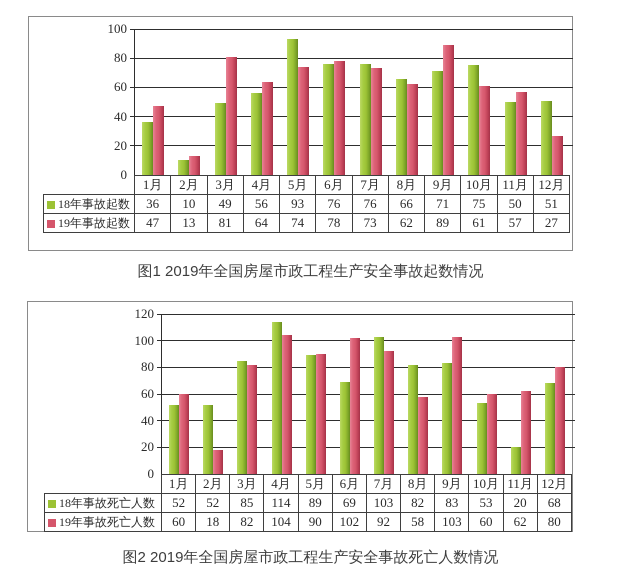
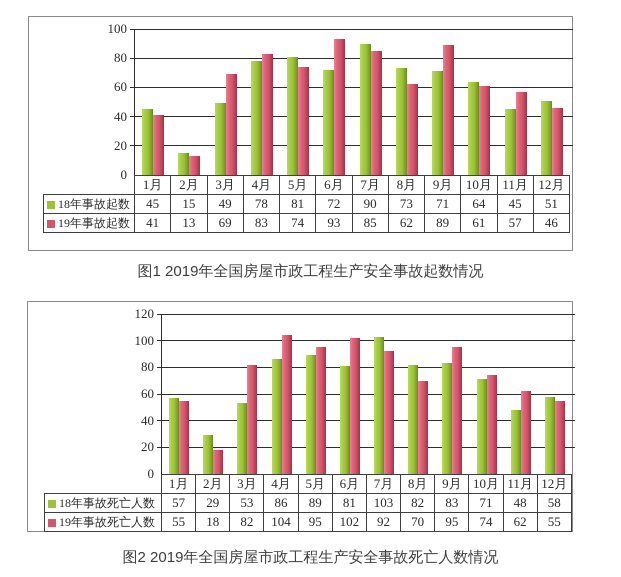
图1 2019年全国房屋市政工程生产安全事故起数情况/18年事故起数/1月: 36 -> 45
图1 2019年全国房屋市政工程生产安全事故起数情况/19年事故起数/1月: 47 -> 41
图1 2019年全国房屋市政工程生产安全事故起数情况/18年事故起数/2月: 10 -> 15
图1 2019年全国房屋市政工程生产安全事故起数情况/19年事故起数/3月: 81 -> 69
图1 2019年全国房屋市政工程生产安全事故起数情况/18年事故起数/4月: 56 -> 78
图1 2019年全国房屋市政工程生产安全事故起数情况/19年事故起数/4月: 64 -> 83
图1 2019年全国房屋市政工程生产安全事故起数情况/18年事故起数/5月: 93 -> 81
图1 2019年全国房屋市政工程生产安全事故起数情况/18年事故起数/6月: 76 -> 72
图1 2019年全国房屋市政工程生产安全事故起数情况/19年事故起数/6月: 78 -> 93
图1 2019年全国房屋市政工程生产安全事故起数情况/18年事故起数/7月: 76 -> 90
图1 2019年全国房屋市政工程生产安全事故起数情况/19年事故起数/7月: 73 -> 85
图1 2019年全国房屋市政工程生产安全事故起数情况/18年事故起数/8月: 66 -> 73
图1 2019年全国房屋市政工程生产安全事故起数情况/18年事故起数/10月: 75 -> 64
图1 2019年全国房屋市政工程生产安全事故起数情况/18年事故起数/11月: 50 -> 45
图1 2019年全国房屋市政工程生产安全事故起数情况/19年事故起数/12月: 27 -> 46
图2 2019年全国房屋市政工程生产安全事故死亡人数情况/18年事故死亡人数/1月: 52 -> 57
图2 2019年全国房屋市政工程生产安全事故死亡人数情况/19年事故死亡人数/1月: 60 -> 55
图2 2019年全国房屋市政工程生产安全事故死亡人数情况/18年事故死亡人数/2月: 52 -> 29
图2 2019年全国房屋市政工程生产安全事故死亡人数情况/18年事故死亡人数/3月: 85 -> 53
图2 2019年全国房屋市政工程生产安全事故死亡人数情况/18年事故死亡人数/4月: 114 -> 86
图2 2019年全国房屋市政工程生产安全事故死亡人数情况/19年事故死亡人数/5月: 90 -> 95
图2 2019年全国房屋市政工程生产安全事故死亡人数情况/18年事故死亡人数/6月: 69 -> 81
图2 2019年全国房屋市政工程生产安全事故死亡人数情况/19年事故死亡人数/8月: 58 -> 70
图2 2019年全国房屋市政工程生产安全事故死亡人数情况/19年事故死亡人数/9月: 103 -> 95
图2 2019年全国房屋市政工程生产安全事故死亡人数情况/18年事故死亡人数/10月: 53 -> 71
图2 2019年全国房屋市政工程生产安全事故死亡人数情况/19年事故死亡人数/10月: 60 -> 74
图2 2019年全国房屋市政工程生产安全事故死亡人数情况/18年事故死亡人数/11月: 20 -> 48
图2 2019年全国房屋市政工程生产安全事故死亡人数情况/18年事故死亡人数/12月: 68 -> 58
图2 2019年全国房屋市政工程生产安全事故死亡人数情况/19年事故死亡人数/12月: 80 -> 55
